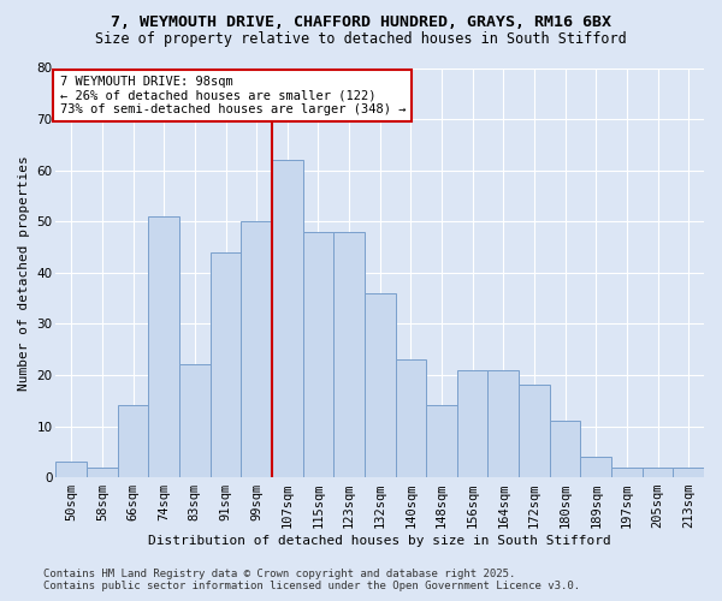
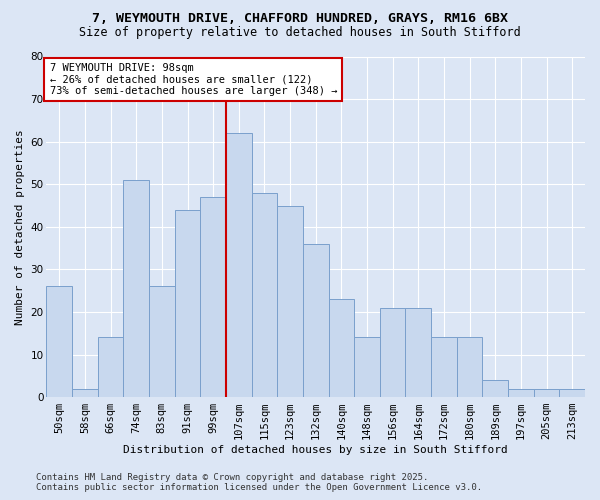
50sqm: 3 -> 26
83sqm: 22 -> 26
99sqm: 50 -> 47
123sqm: 48 -> 45
172sqm: 18 -> 14
180sqm: 11 -> 14
